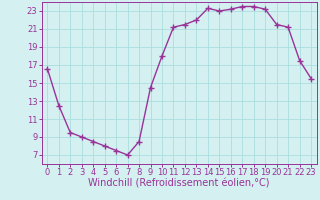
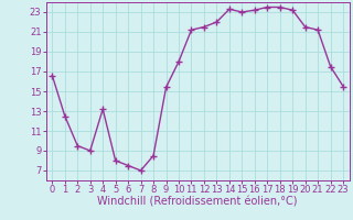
4: 8.5 -> 13.2
9: 14.5 -> 15.4
